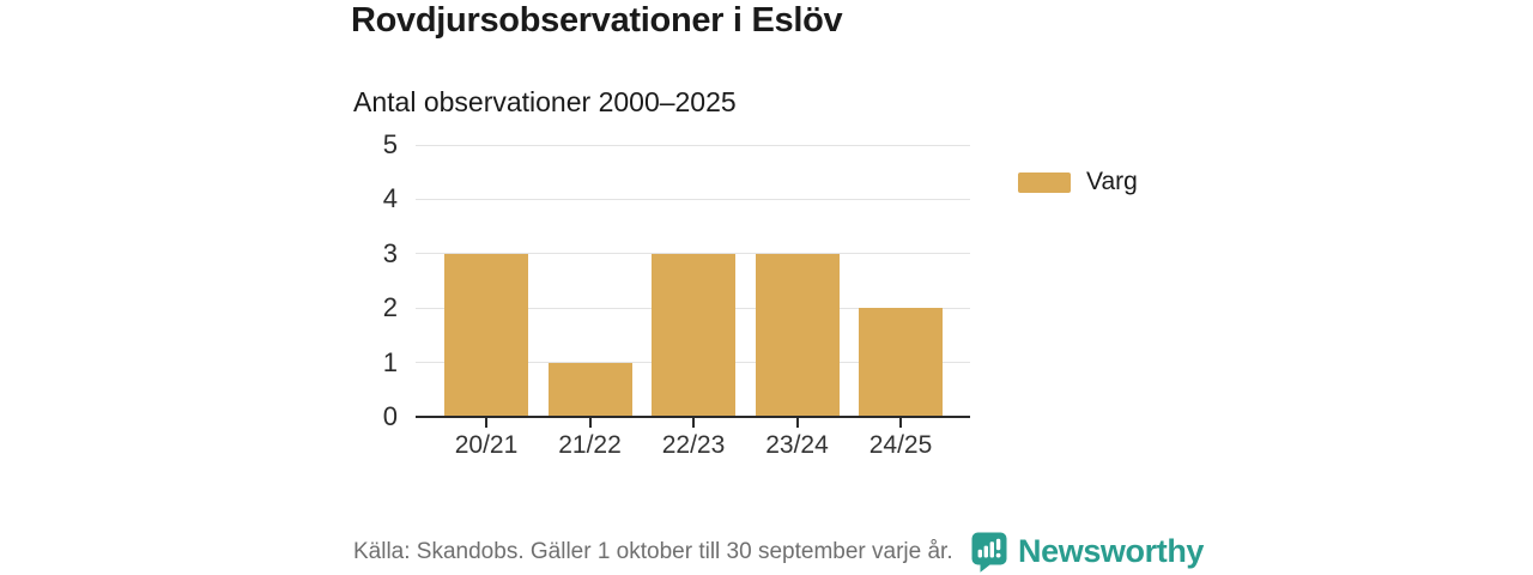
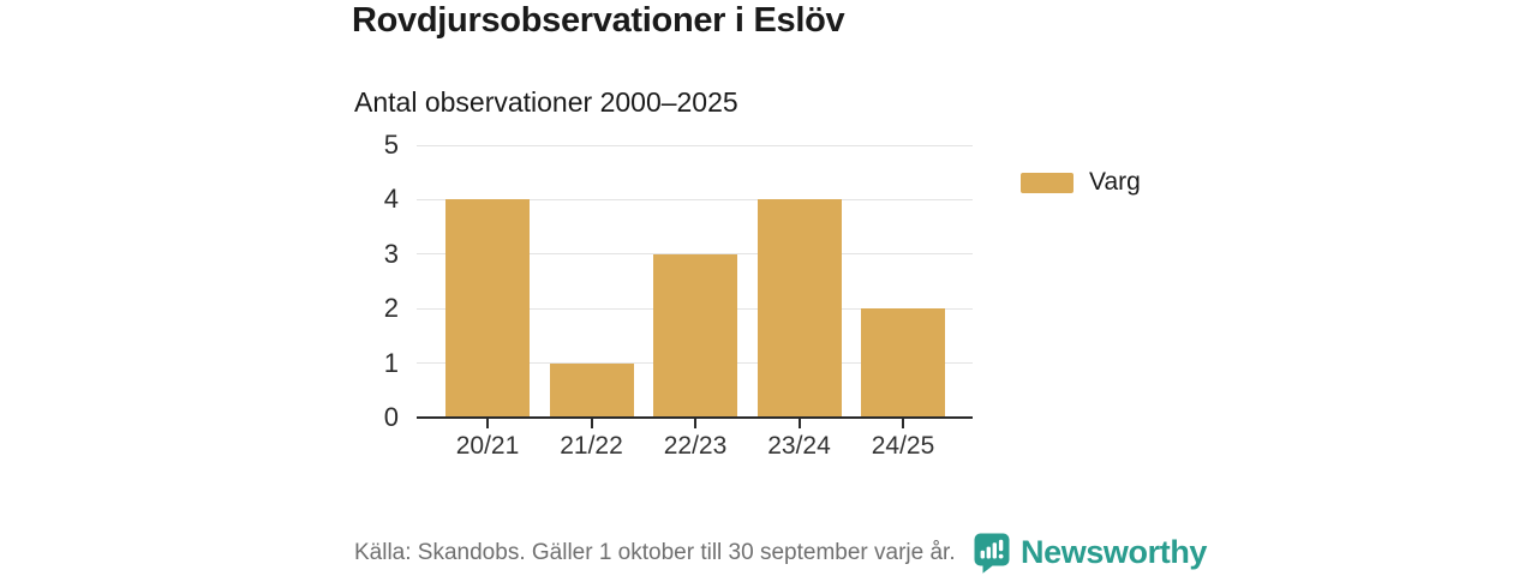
20/21: 3 -> 4
23/24: 3 -> 4
